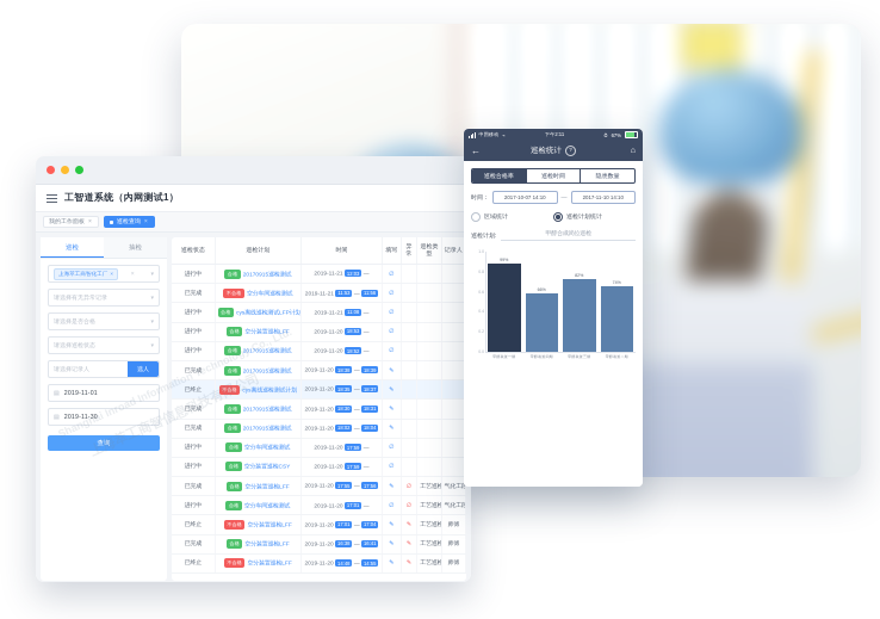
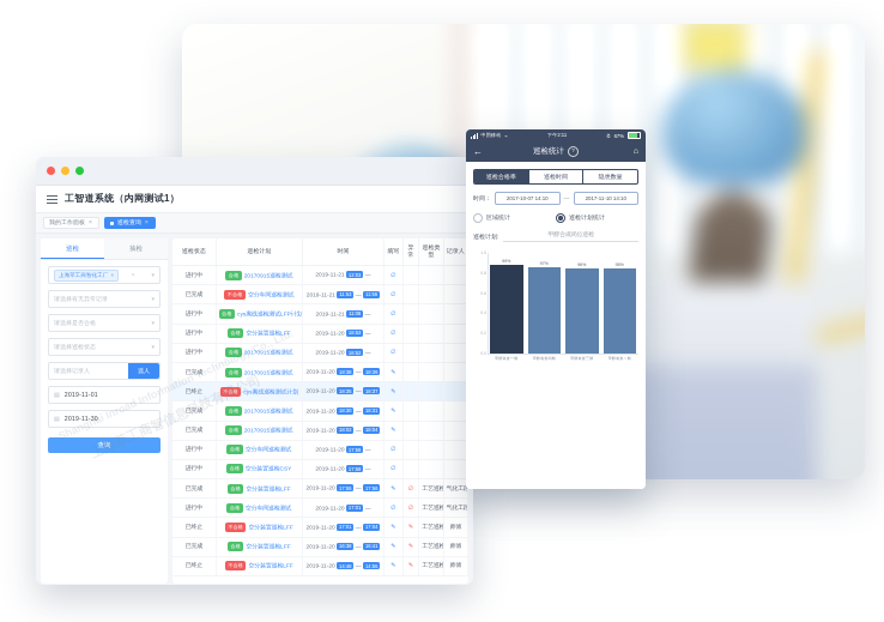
甲醇装置四期: 66% -> 97%
甲醇装置三期: 82% -> 96%
甲醇装置二期: 74% -> 95%
